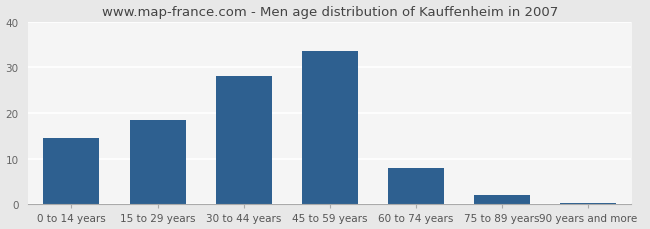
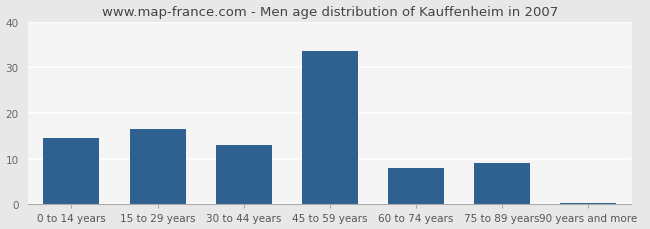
15 to 29 years: 18.5 -> 16.5
30 to 44 years: 28.0 -> 13.0
75 to 89 years: 2.0 -> 9.0
